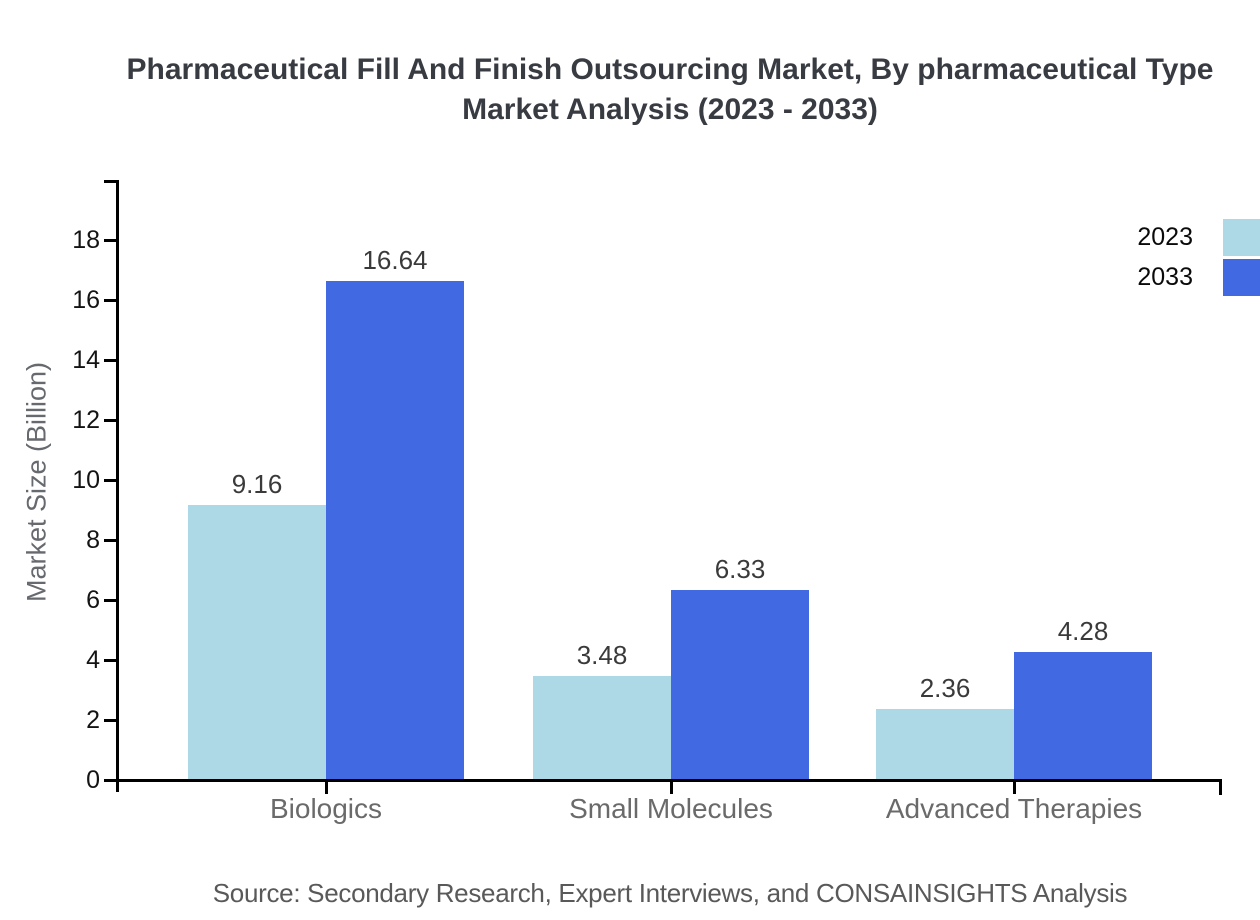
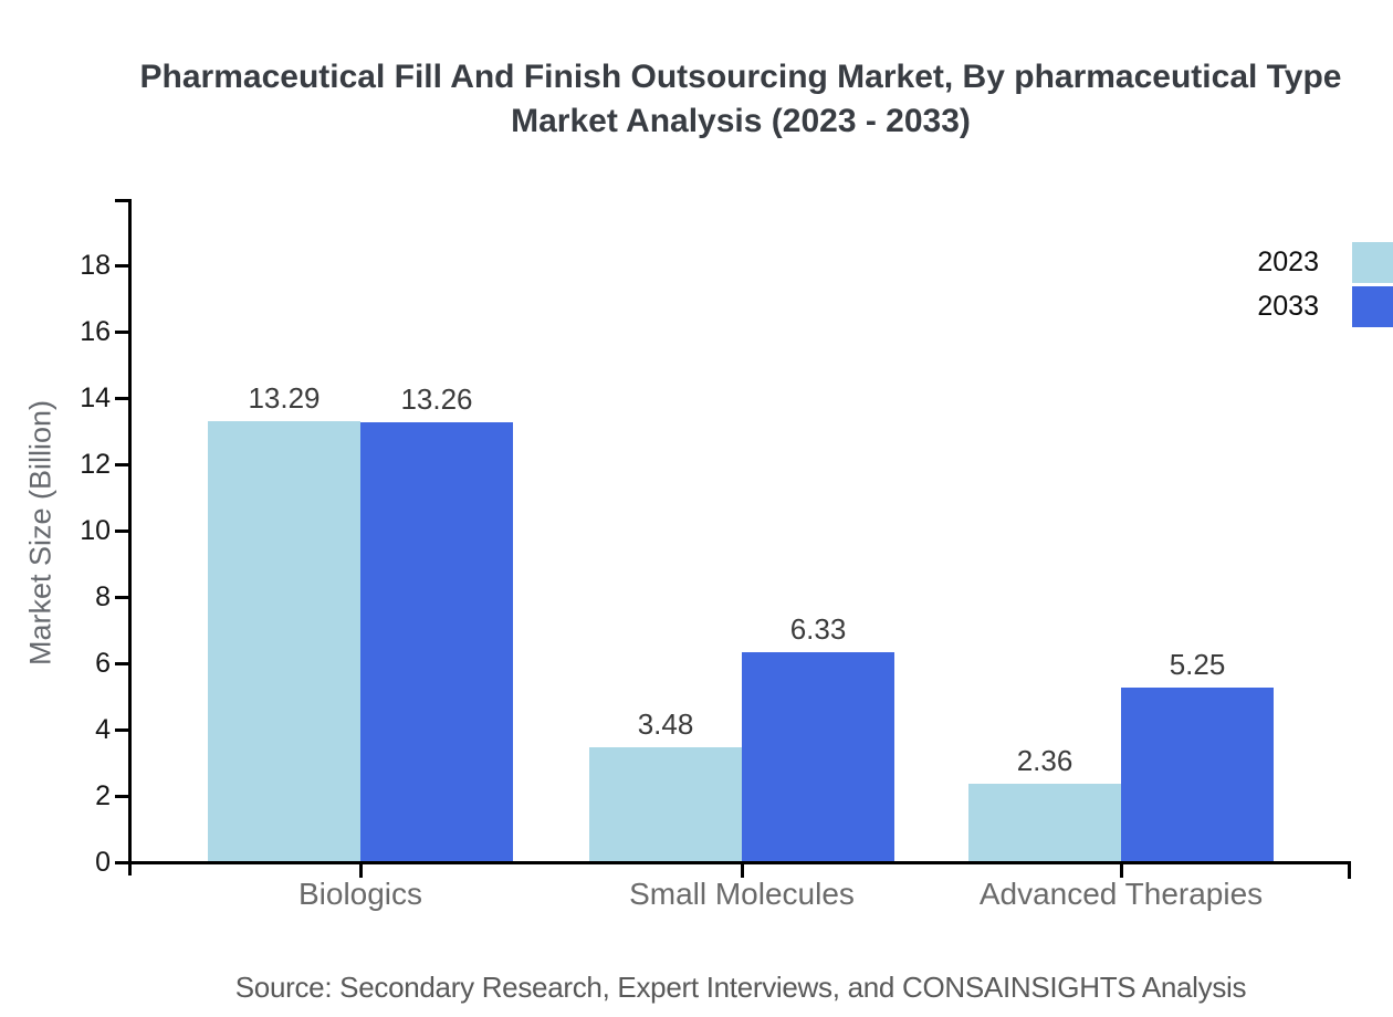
2023/Biologics: 9.16 -> 13.29
2033/Biologics: 16.64 -> 13.26
2033/Advanced Therapies: 4.28 -> 5.25
